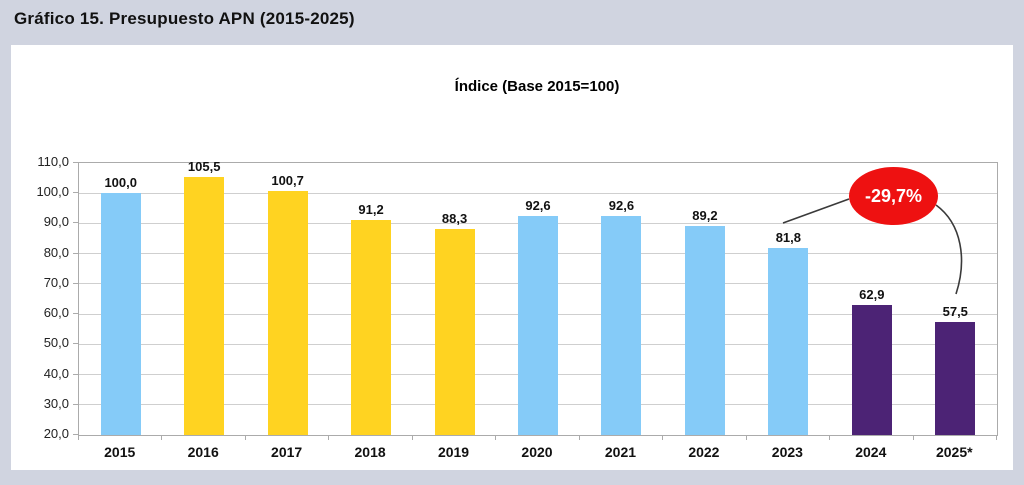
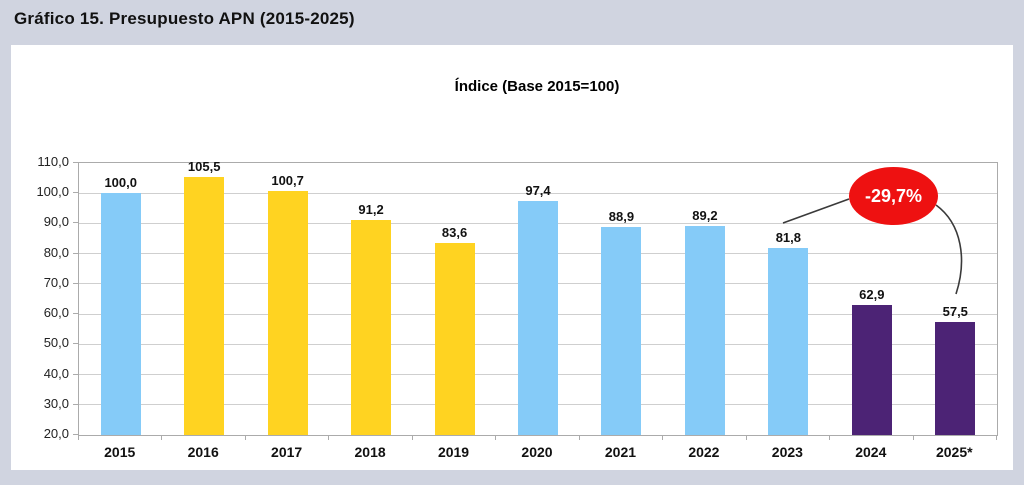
2019: 88,3 -> 83,6
2020: 92,6 -> 97,4
2021: 92,6 -> 88,9
